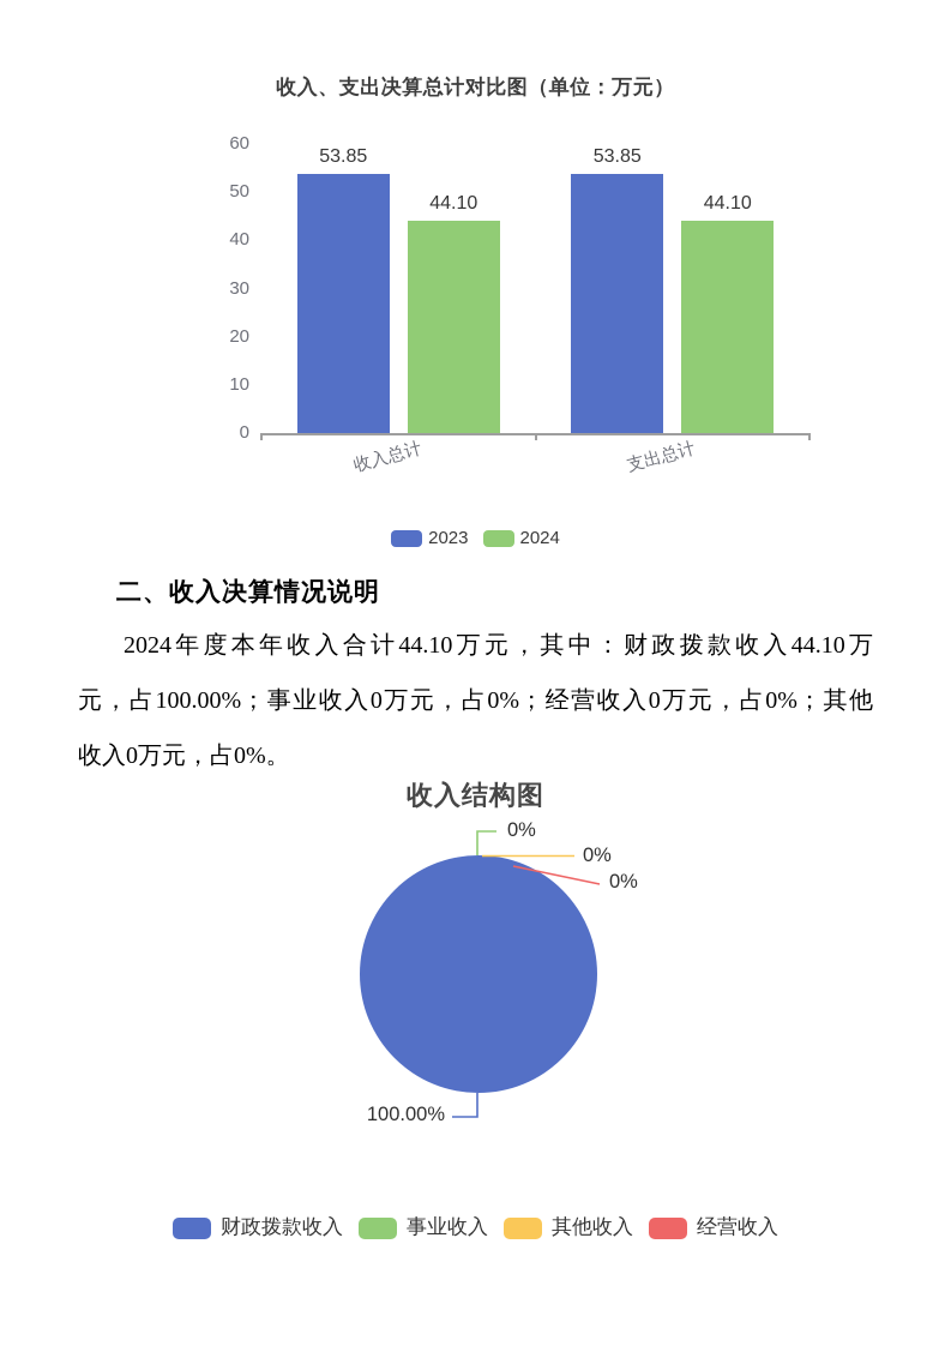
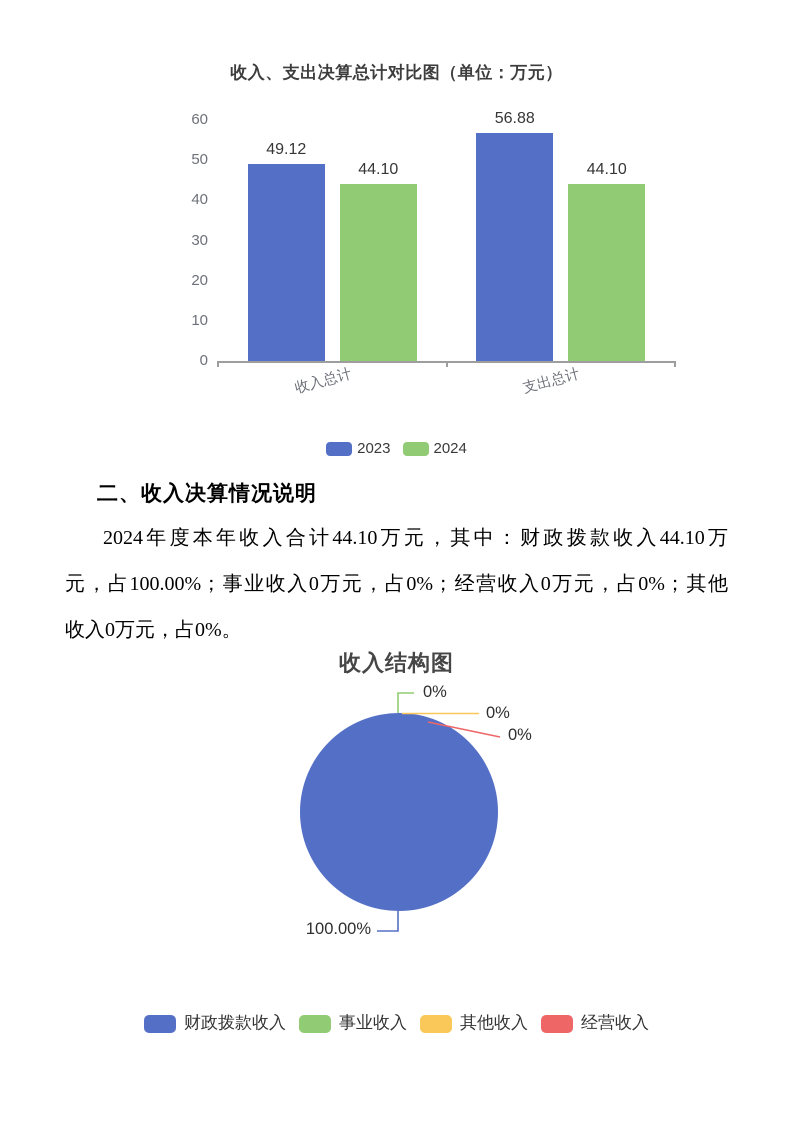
收入、支出决算总计对比图（单位：万元）/2023/收入总计: 53.85 -> 49.12
收入、支出决算总计对比图（单位：万元）/2023/支出总计: 53.85 -> 56.88
